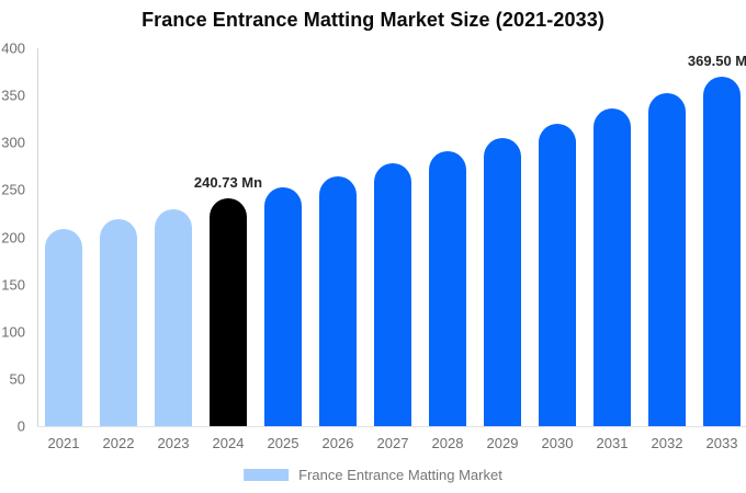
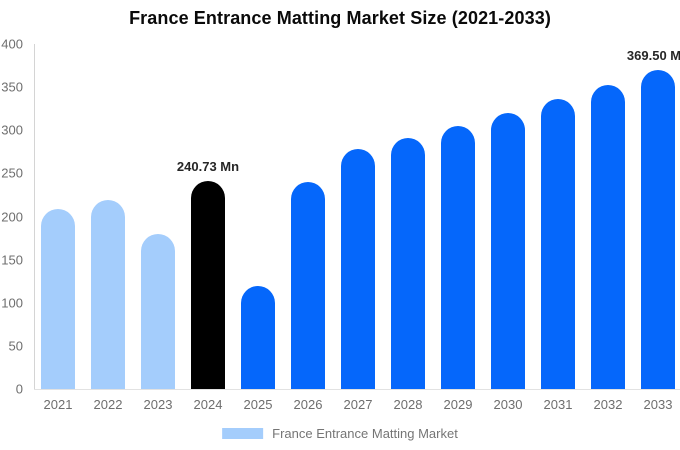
2023: 230 -> 180
2025: 250 -> 120
2026: 260 -> 240
